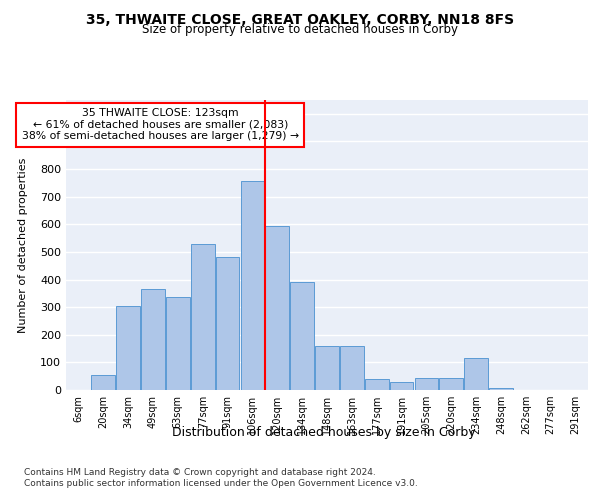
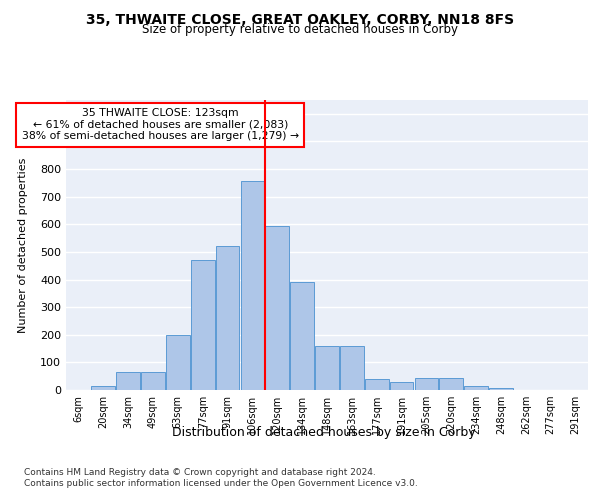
20sqm: 55 -> 13
34sqm: 305 -> 65
49sqm: 365 -> 65
63sqm: 335 -> 200
77sqm: 530 -> 470
91sqm: 480 -> 520
234sqm: 115 -> 13
